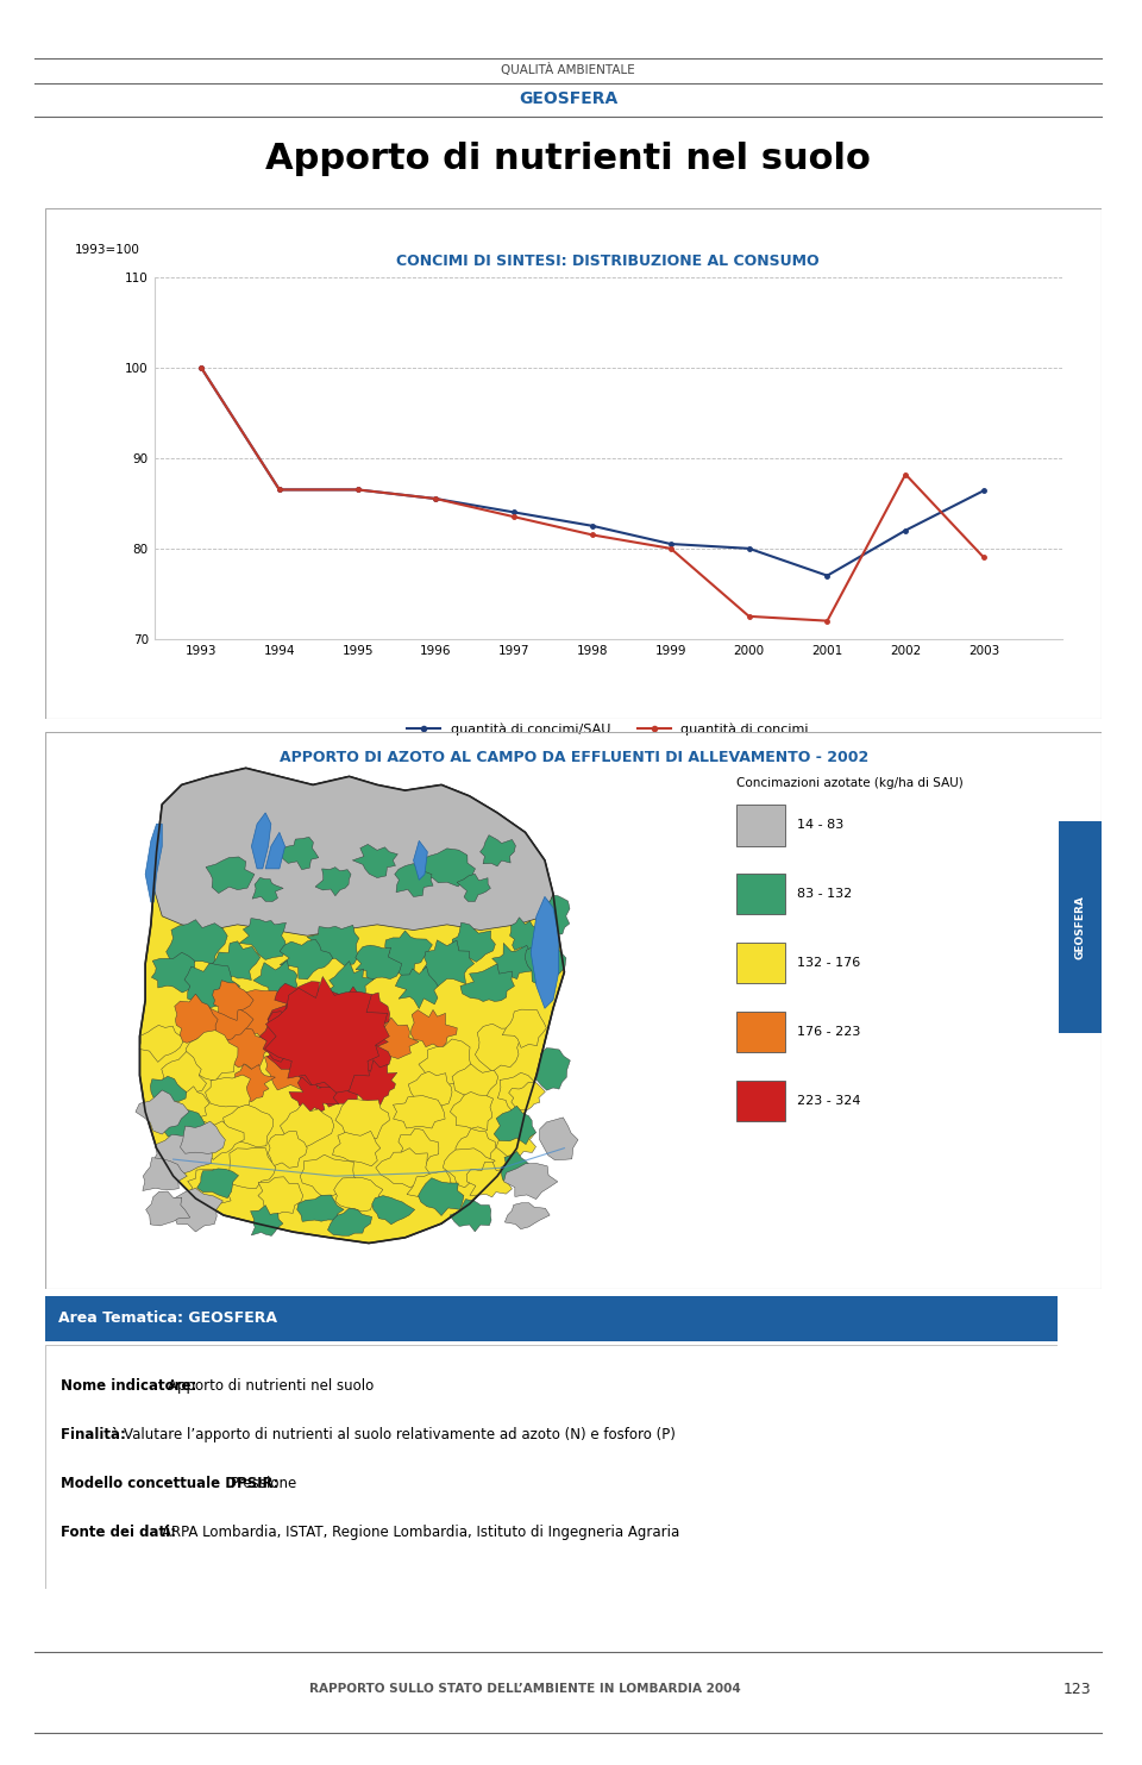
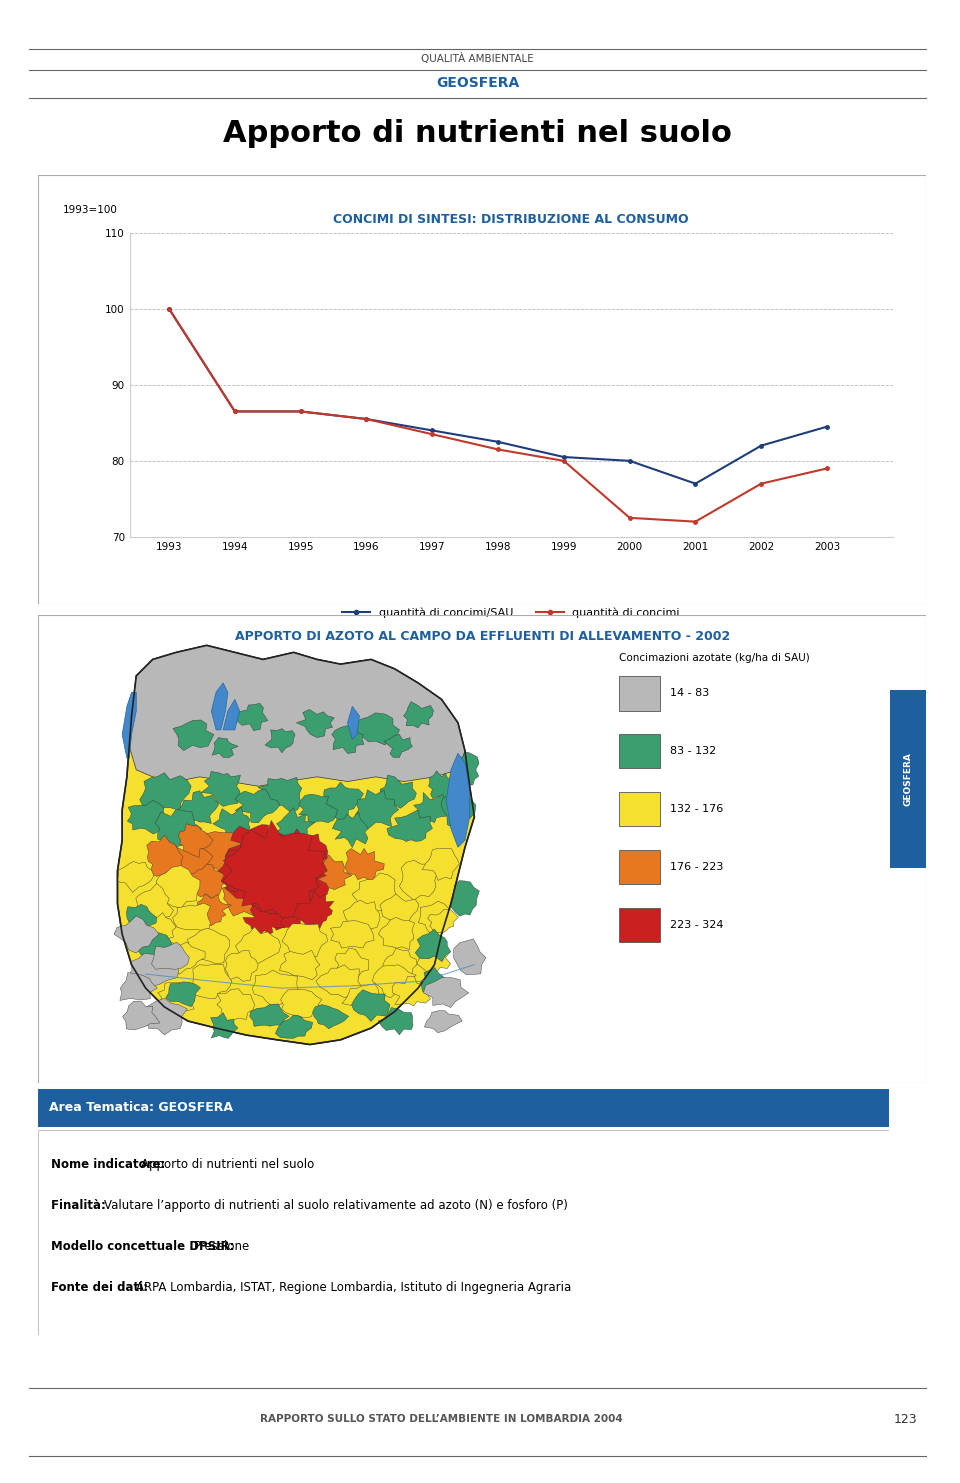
CONCIMI DI SINTESI: DISTRIBUZIONE AL CONSUMO/quantità di concimi/2002: 88.2 -> 77.0
CONCIMI DI SINTESI: DISTRIBUZIONE AL CONSUMO/quantità di concimi/SAU/2003: 86.4 -> 84.5
